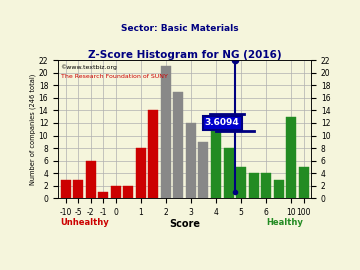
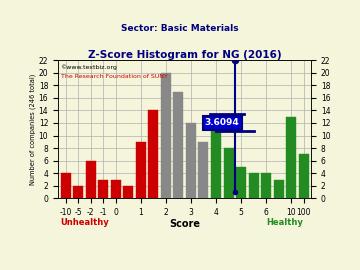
-10: 3 -> 4
-5: 3 -> 2
-1: 1 -> 3
0: 2 -> 3
1: 8 -> 9
2: 21 -> 20
100: 5 -> 7
